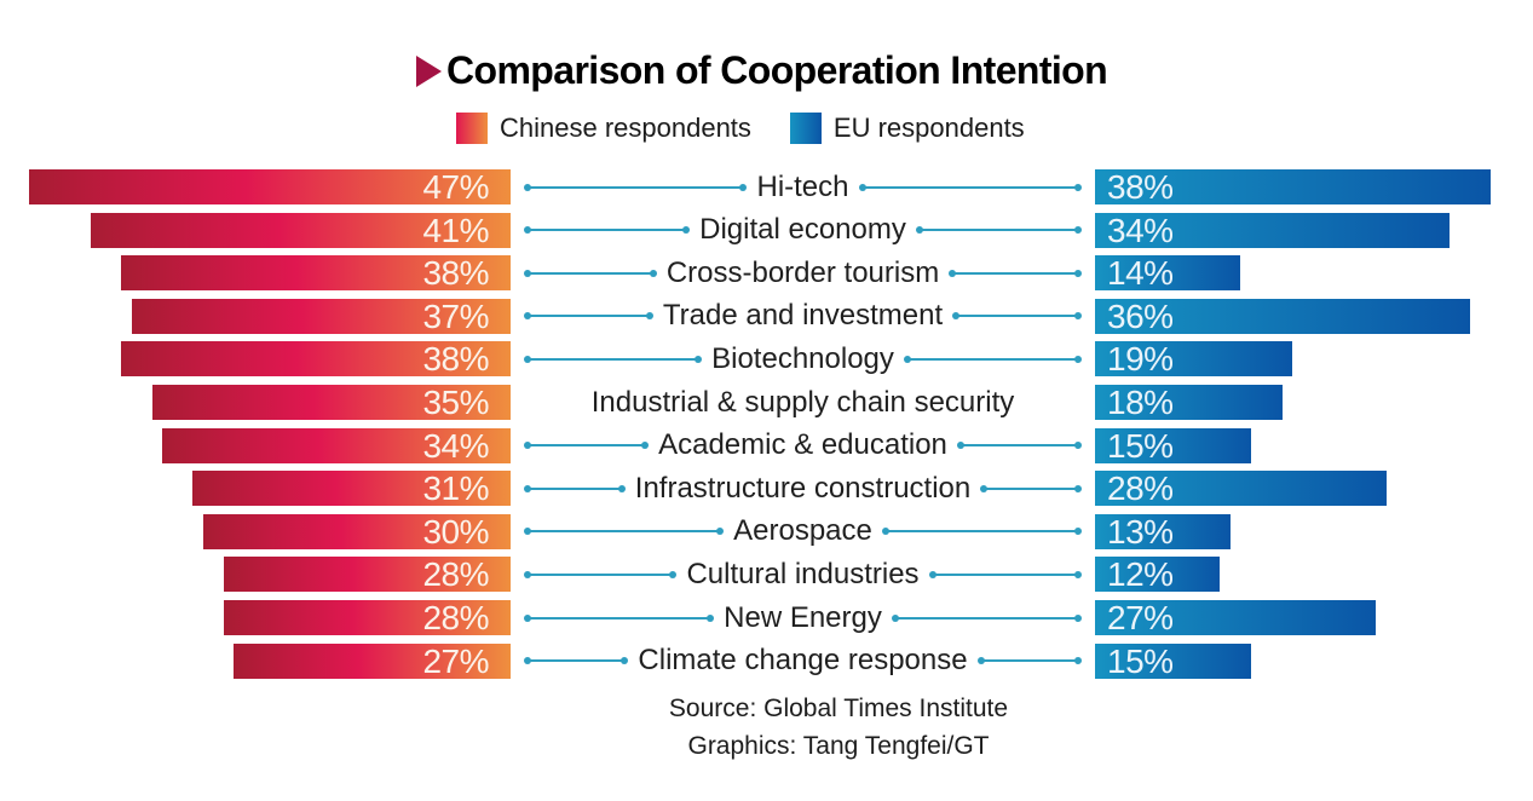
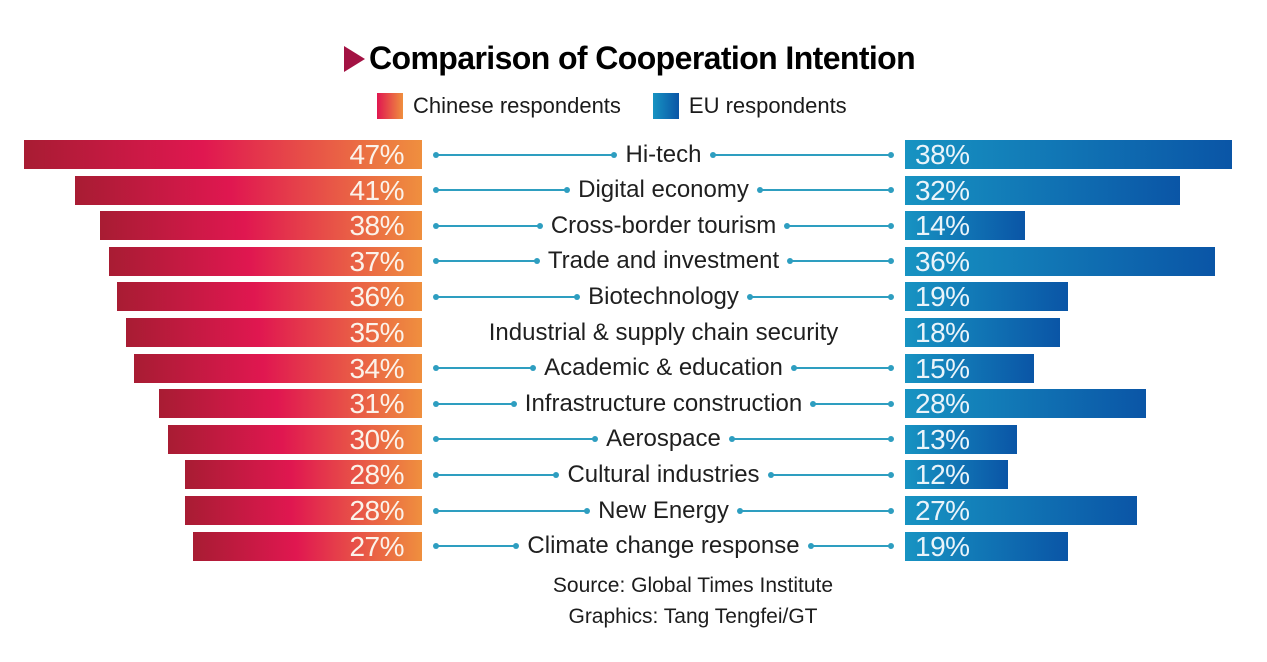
EU respondents/Digital economy: 34% -> 32%
Chinese respondents/Biotechnology: 38% -> 36%
EU respondents/Climate change response: 15% -> 19%
